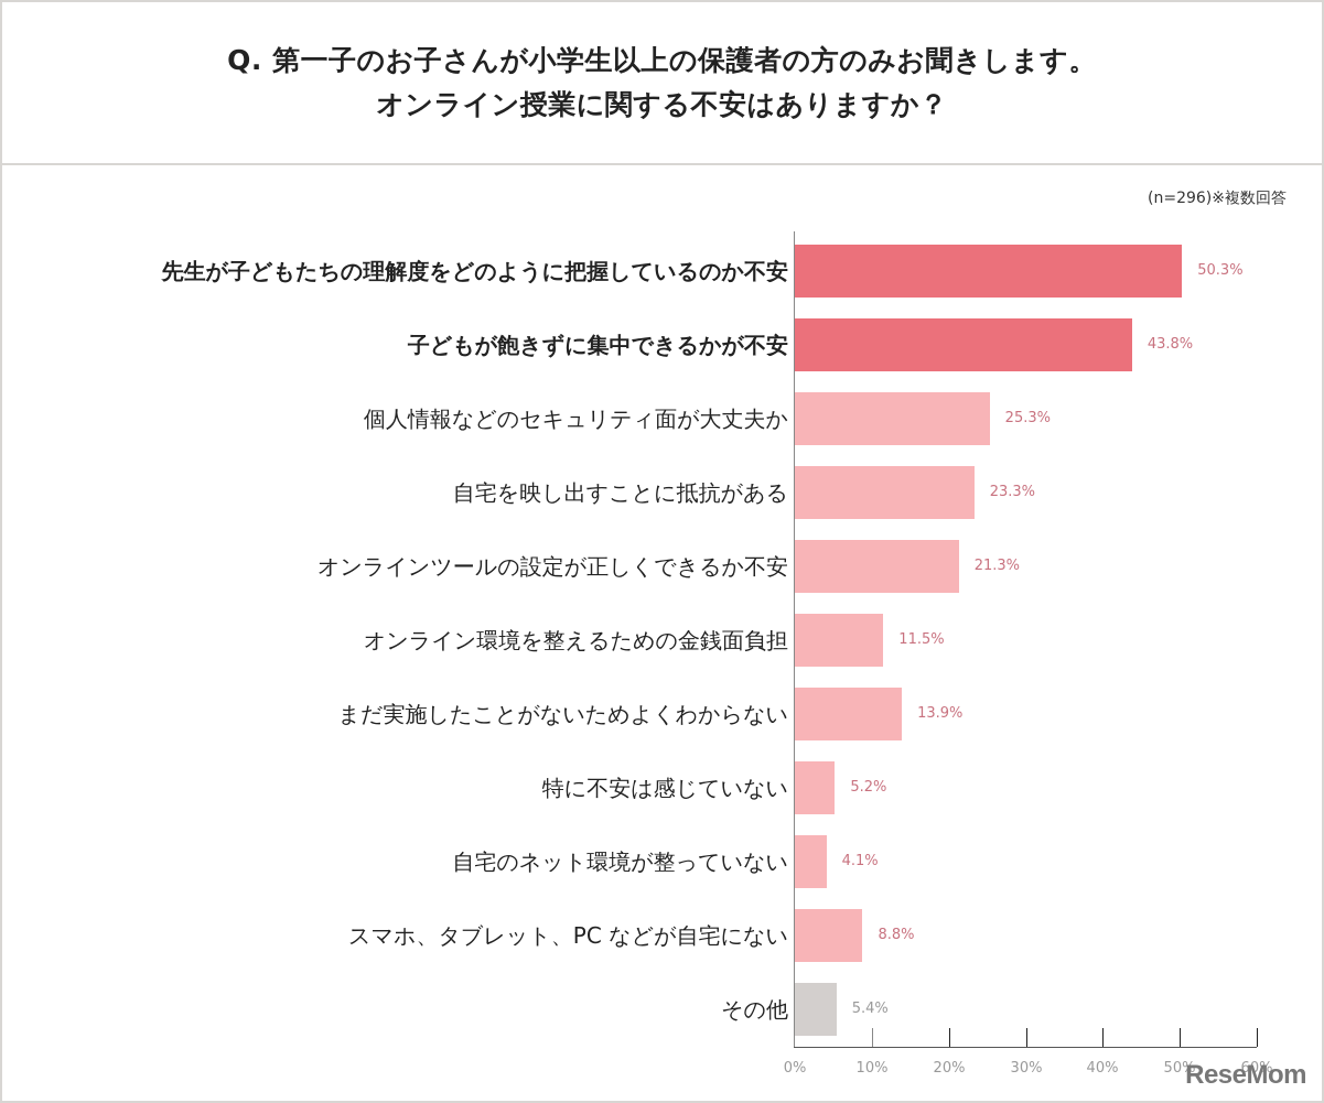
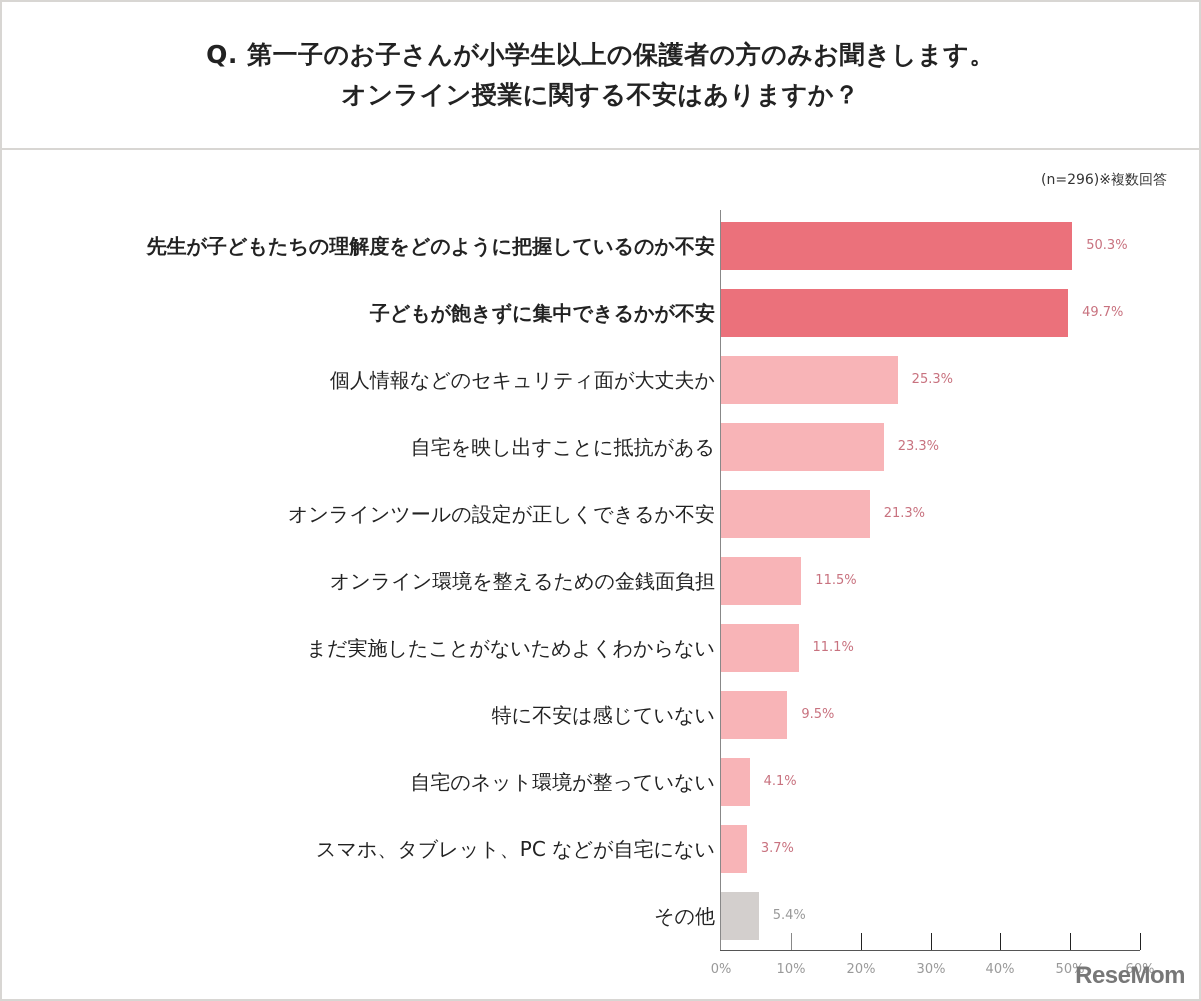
子どもが飽きずに集中できるかが不安: 43.8% -> 49.7%
まだ実施したことがないためよくわからない: 13.9% -> 11.1%
特に不安は感じていない: 5.2% -> 9.5%
スマホ、タブレット、PC などが自宅にない: 8.8% -> 3.7%
